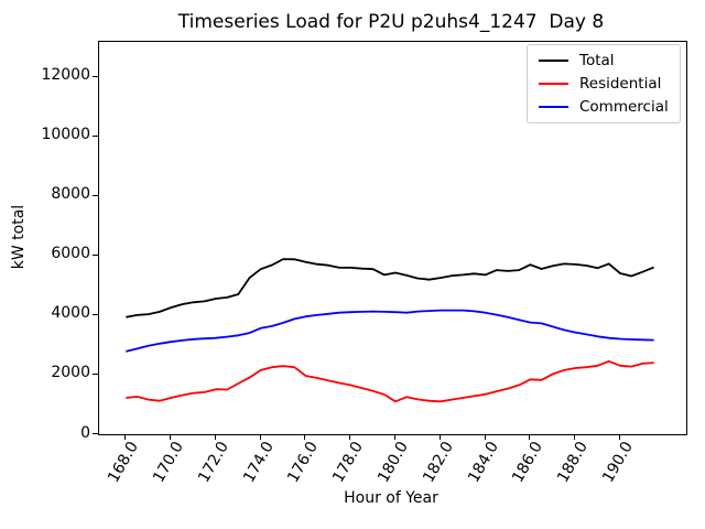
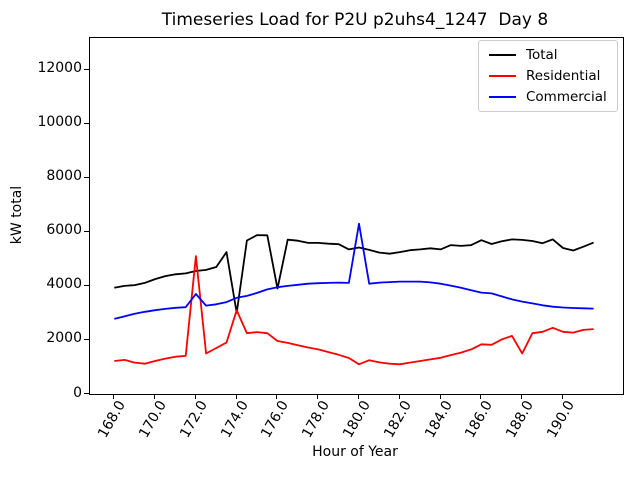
Residential/172.0: 1500 -> 5100
Commercial/172.0: 3200 -> 3700
Total/174.0: 5500 -> 3000
Residential/174.0: 2200 -> 3100
Total/176.0: 5800 -> 3900
Commercial/180.0: 4100 -> 6300
Residential/188.0: 2200 -> 1500
